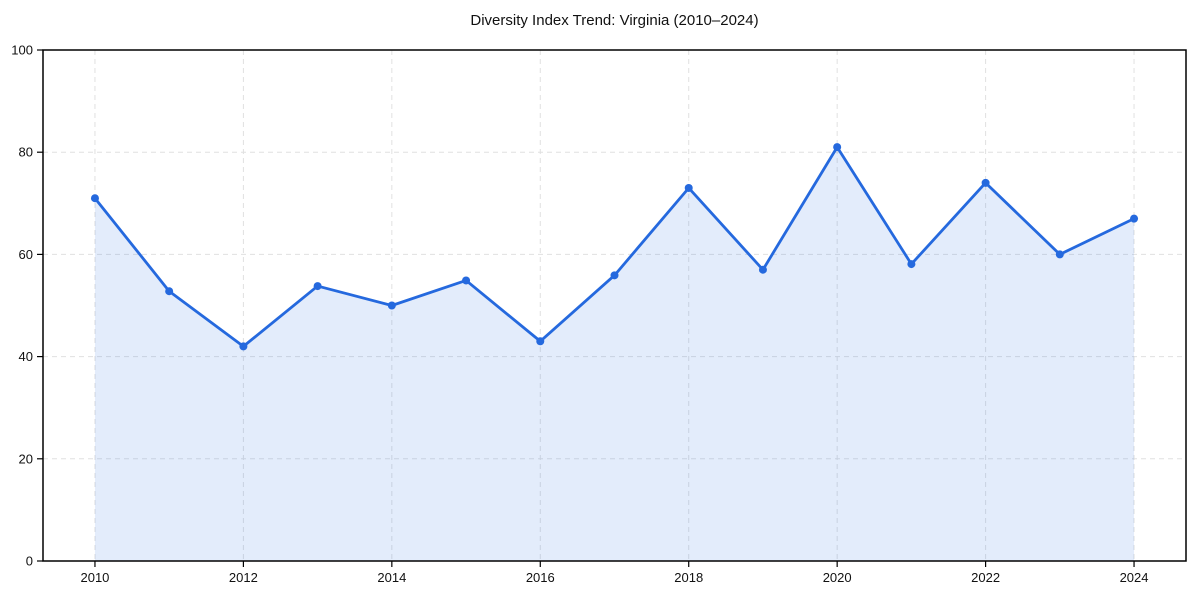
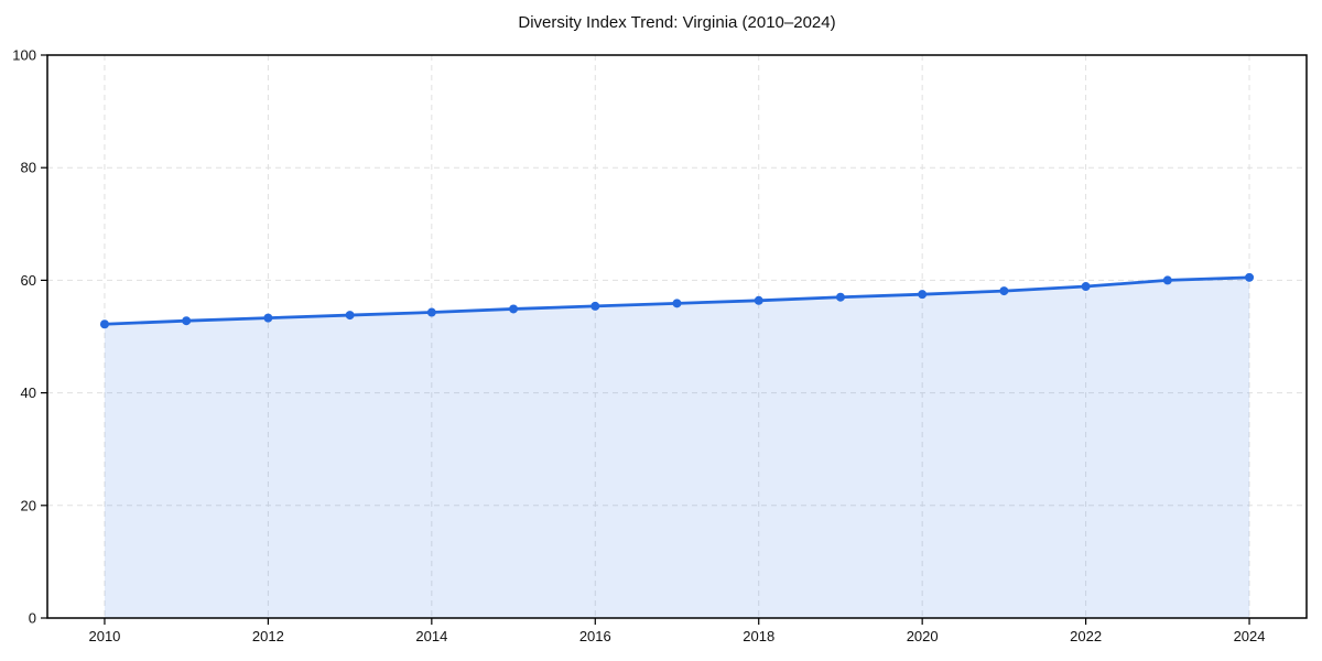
2010: 71 -> 52
2012: 42 -> 53
2014: 50 -> 54
2016: 43 -> 55
2018: 73 -> 56
2020: 81 -> 58
2022: 74 -> 59
2024: 67 -> 60
